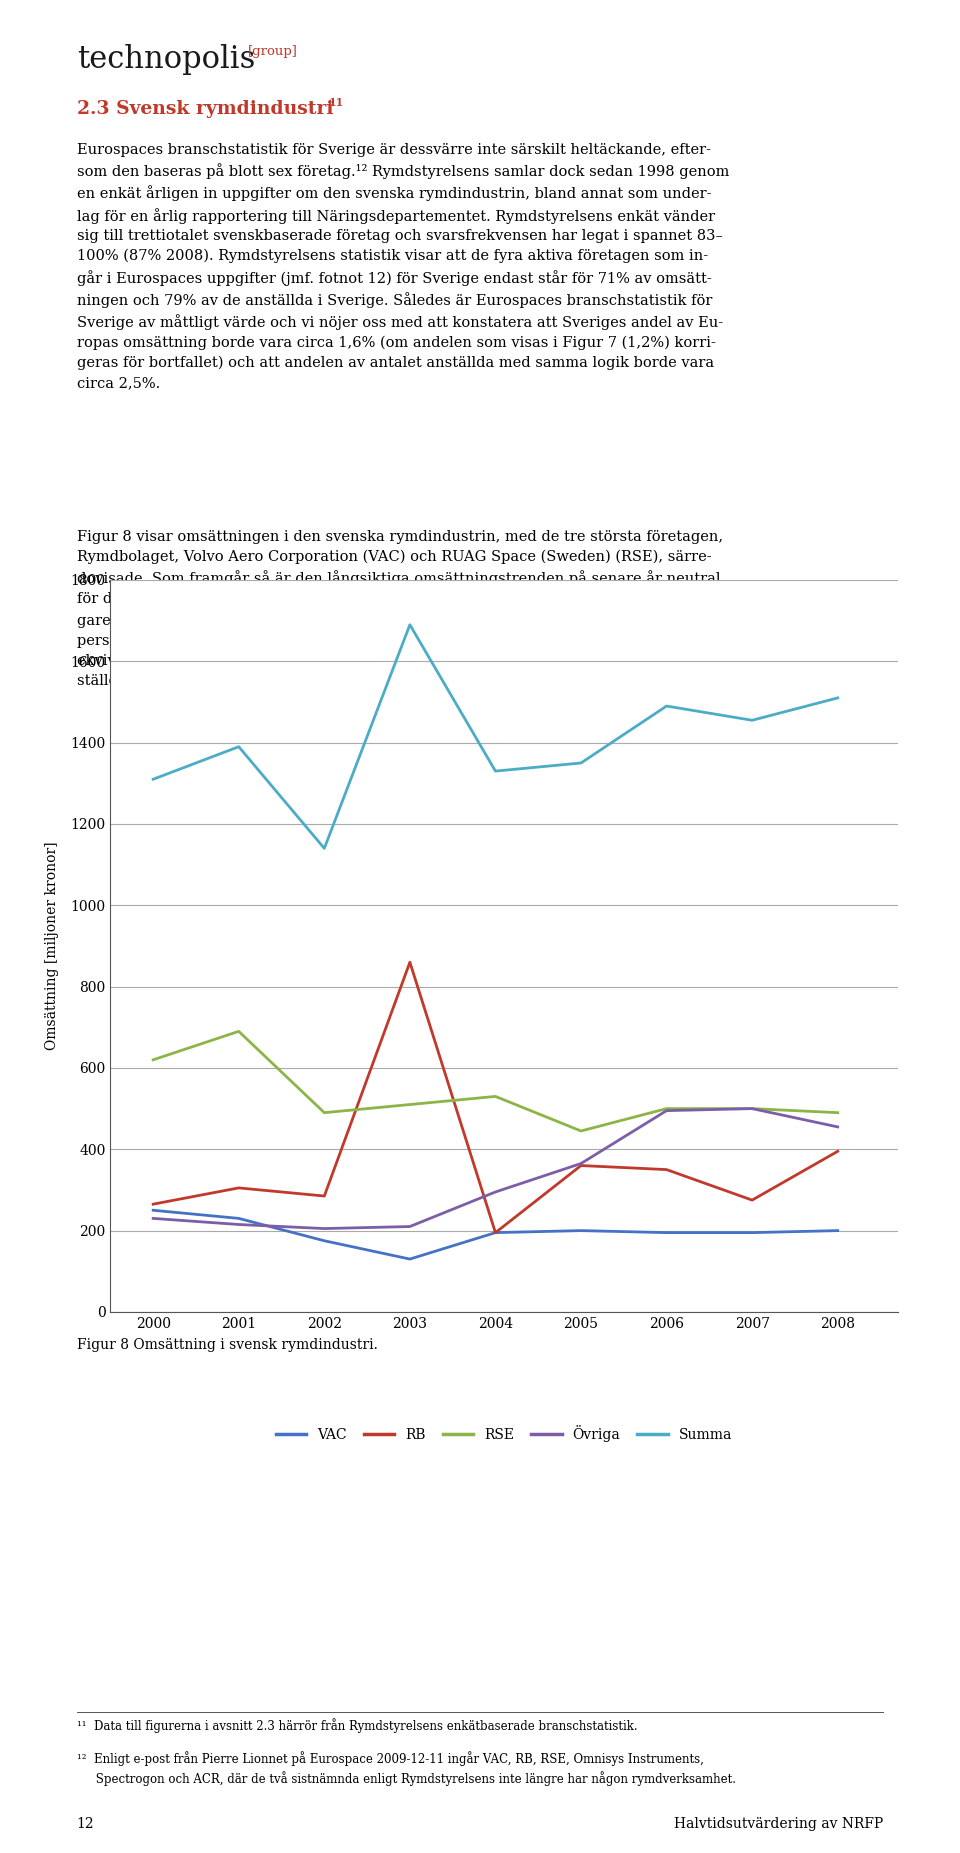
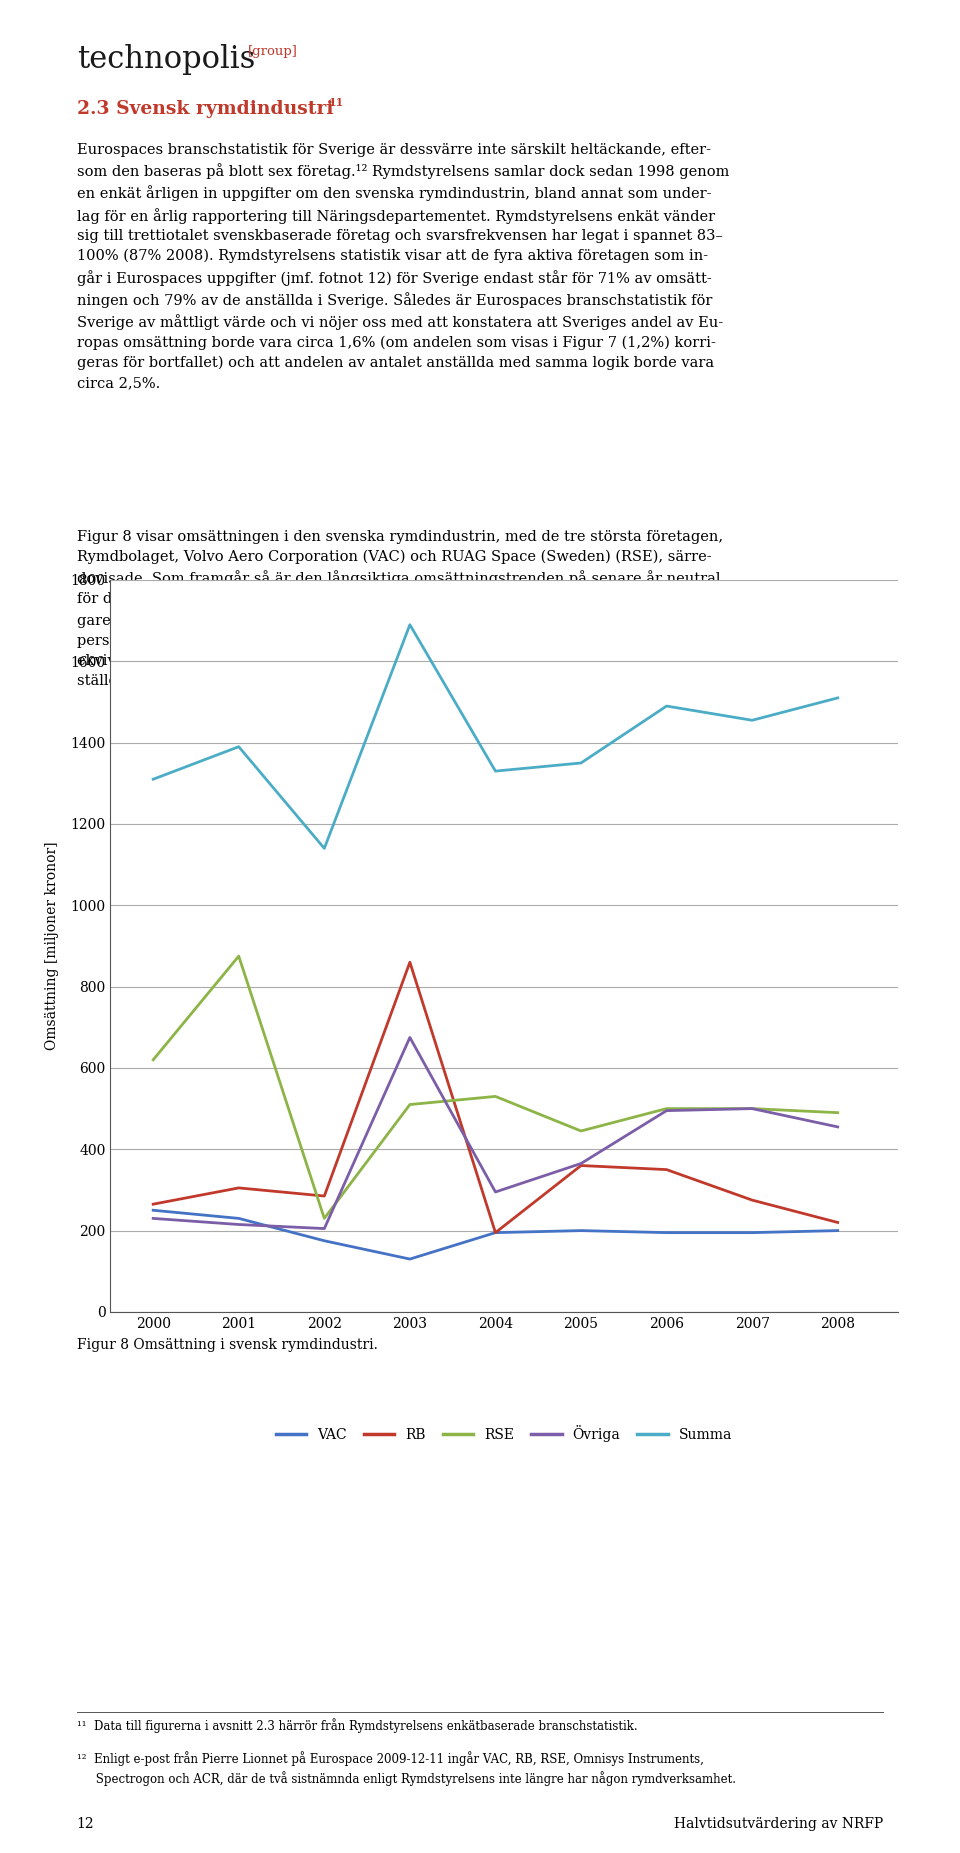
RSE/2001: 690 -> 875
RSE/2002: 490 -> 230
Övriga/2003: 210 -> 675
RB/2008: 395 -> 220
